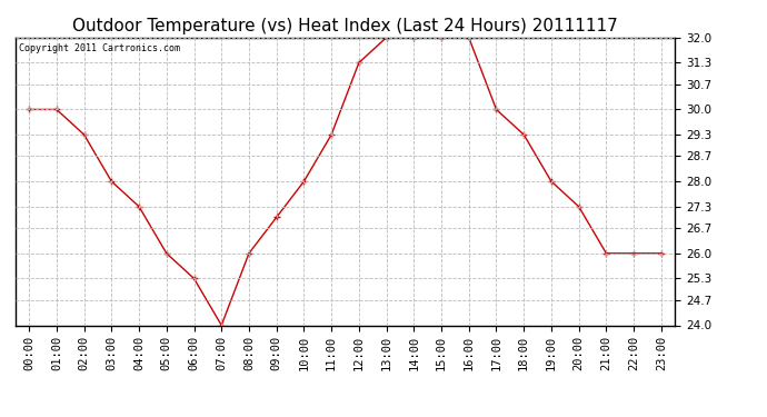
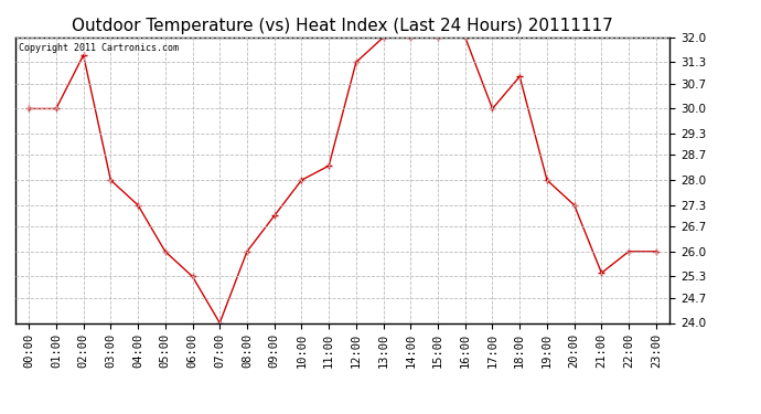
02:00: 29.3 -> 31.5
11:00: 29.3 -> 28.4
18:00: 29.3 -> 30.9
21:00: 26.0 -> 25.4
